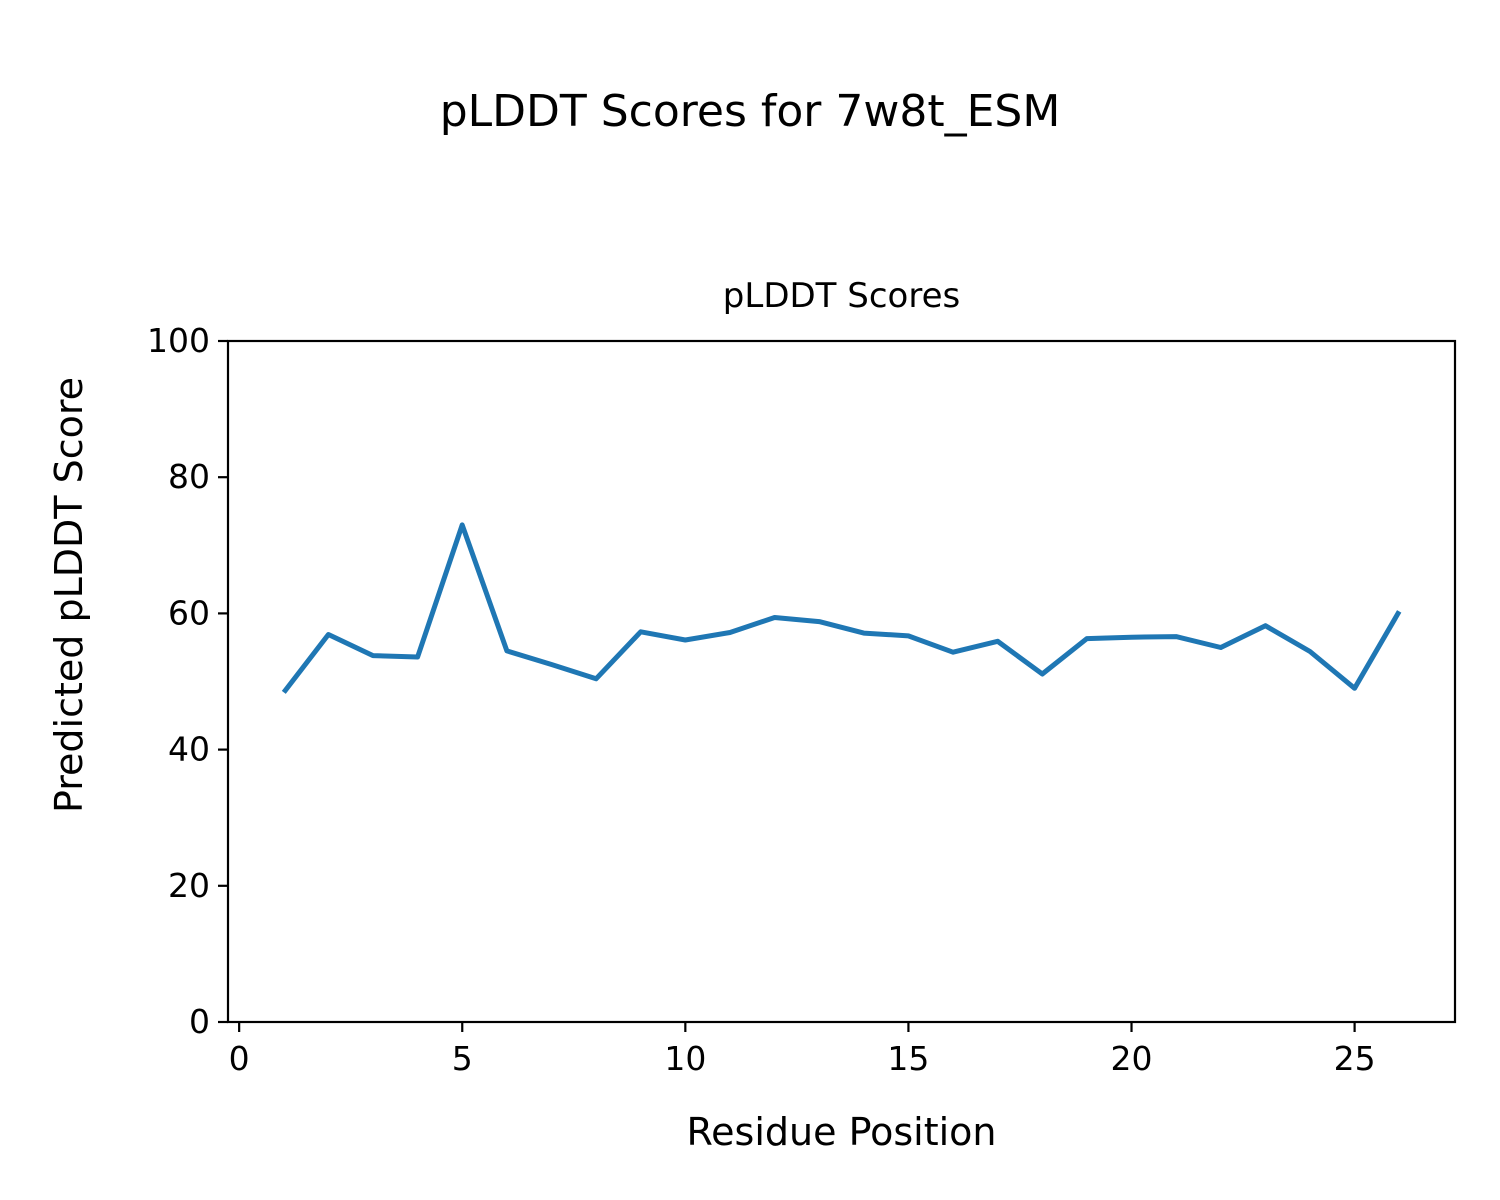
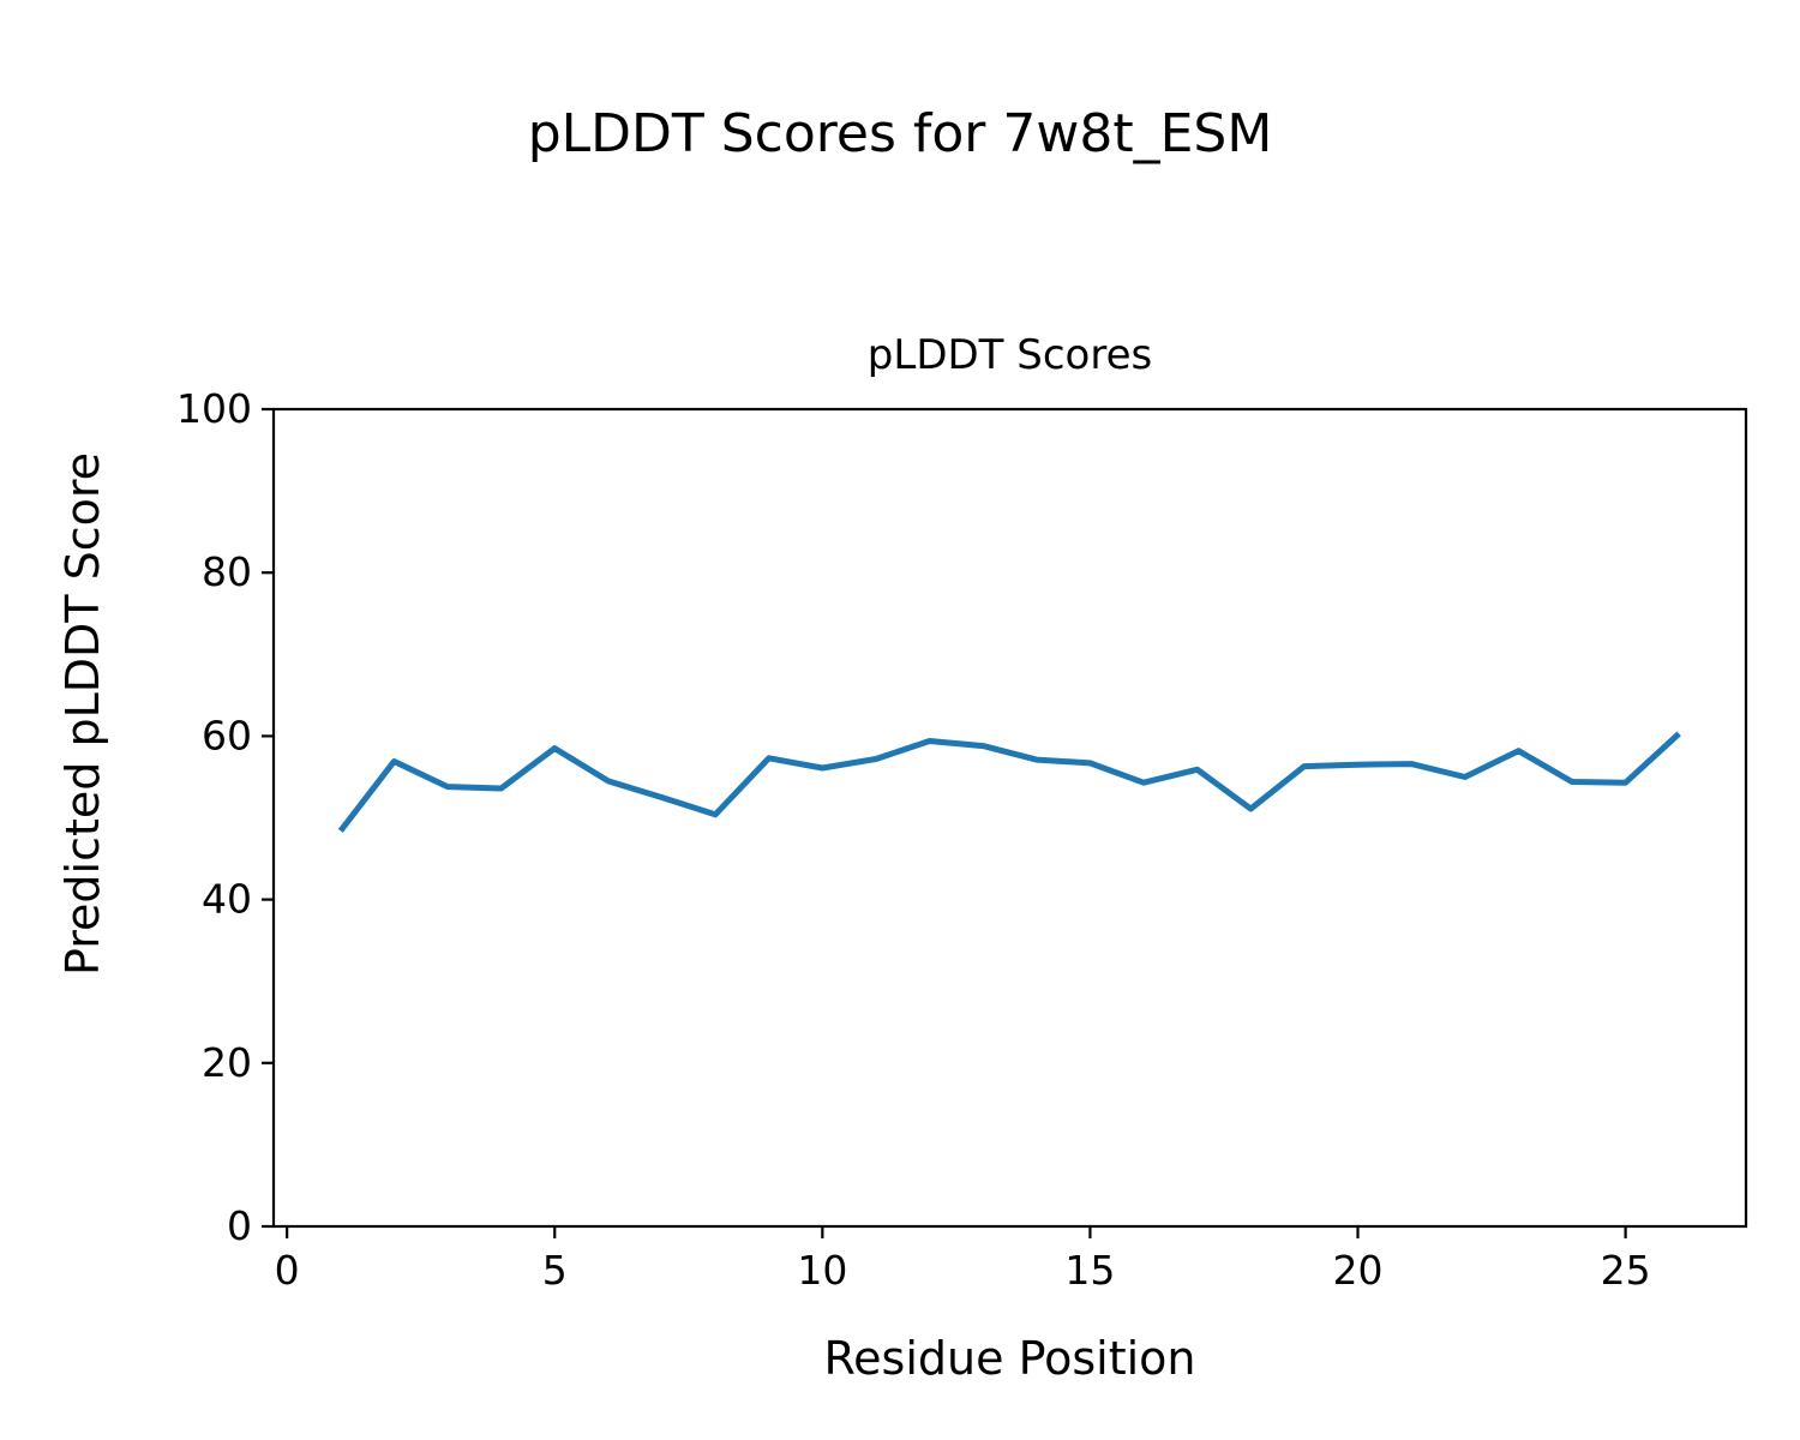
5: 73 -> 58
25: 49 -> 54
